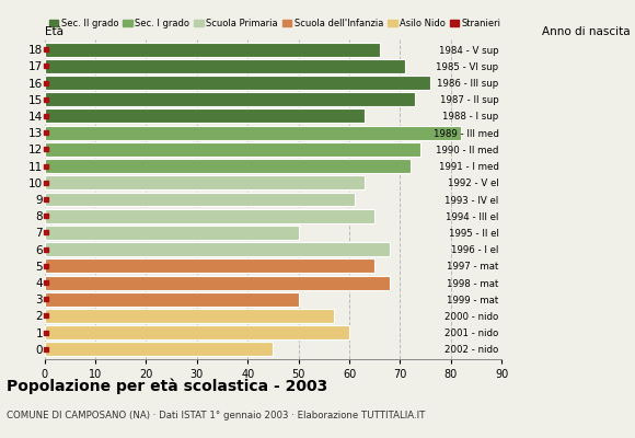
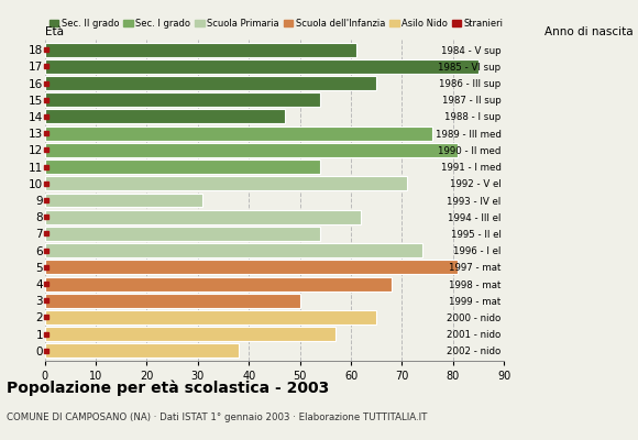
18: 66 -> 61
17: 71 -> 85
16: 76 -> 65
15: 73 -> 54
14: 63 -> 47
13: 82 -> 76
12: 74 -> 81
11: 72 -> 54
10: 63 -> 71
9: 61 -> 31
8: 65 -> 62
7: 50 -> 54
6: 68 -> 74
5: 65 -> 81
2: 57 -> 65
1: 60 -> 57
0: 45 -> 38
